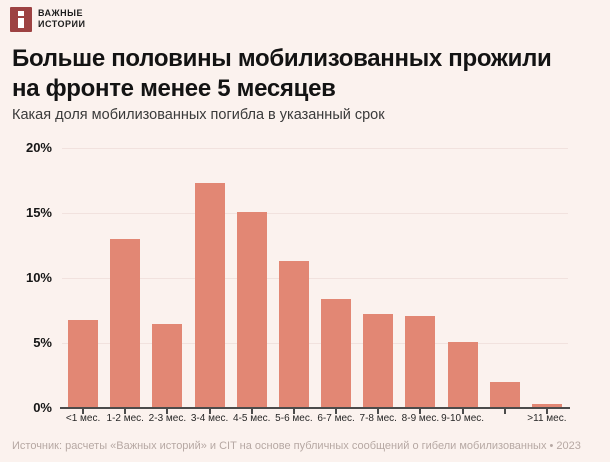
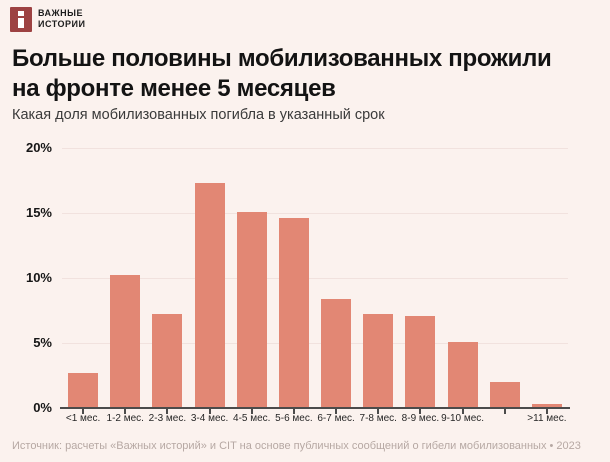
<1 мес.: 6.8% -> 2.7%
1-2 мес.: 13.0% -> 10.2%
2-3 мес.: 6.5% -> 7.2%
5-6 мес.: 11.3% -> 14.6%
